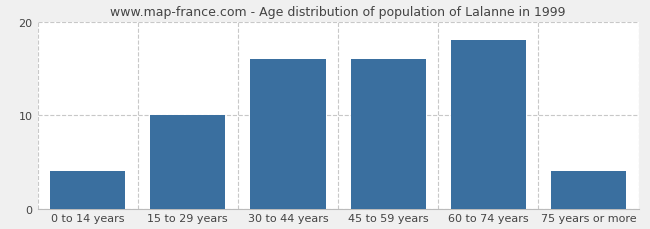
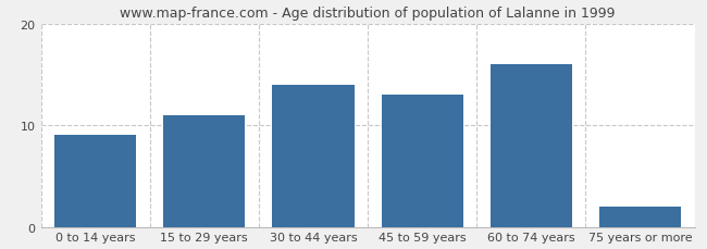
0 to 14 years: 4 -> 9
15 to 29 years: 10 -> 11
30 to 44 years: 16 -> 14
45 to 59 years: 16 -> 13
60 to 74 years: 18 -> 16
75 years or more: 4 -> 2
